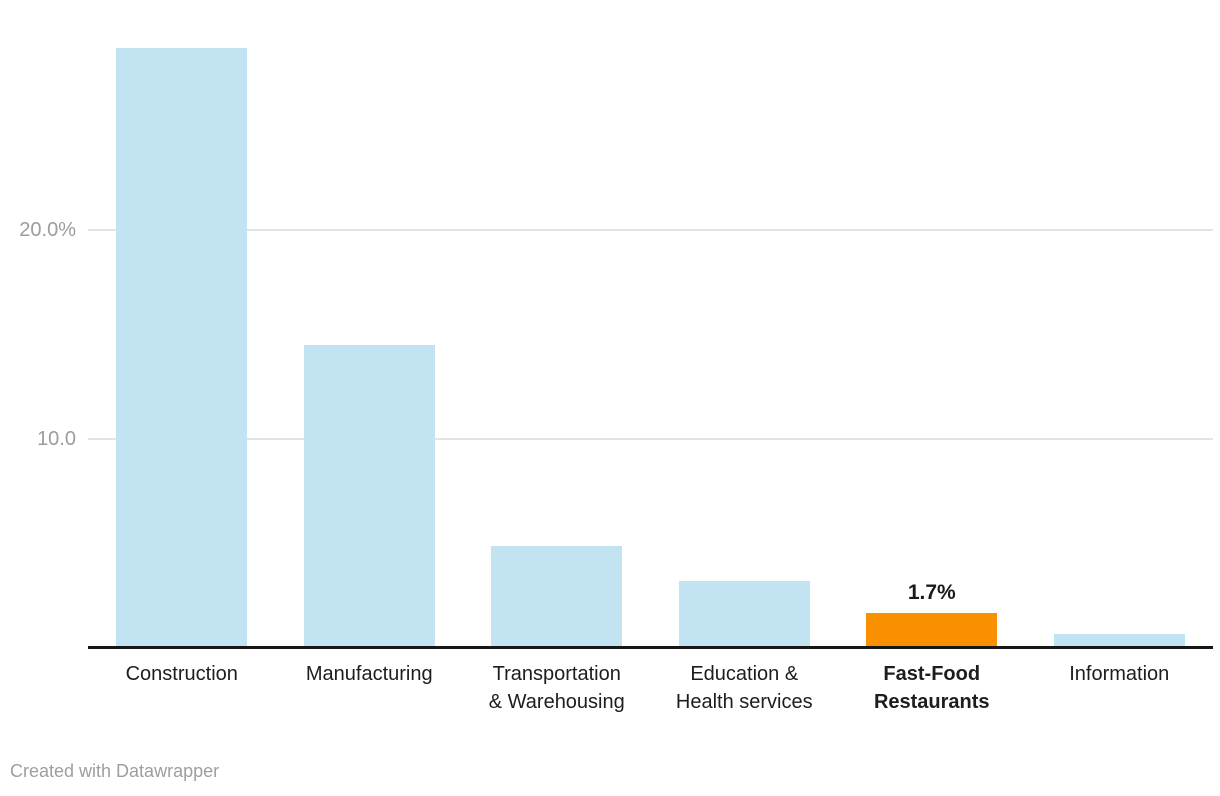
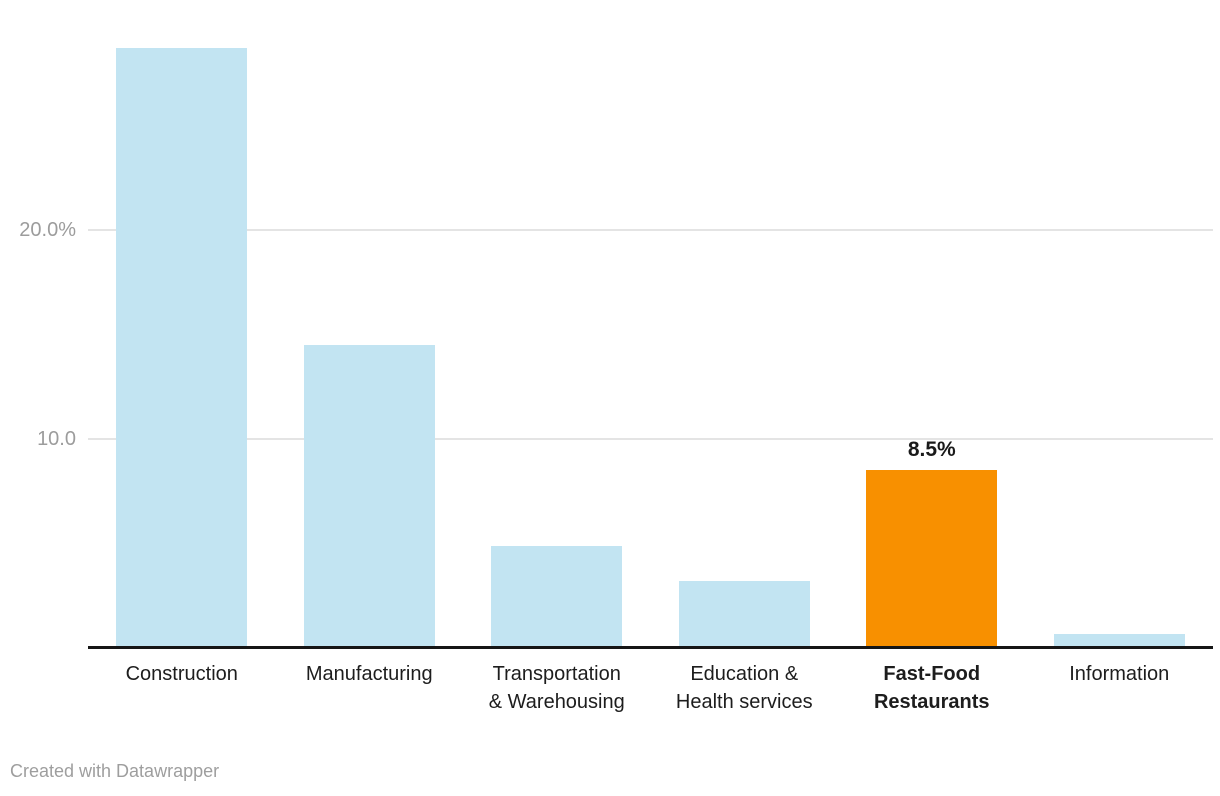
Fast-Food Restaurants: 1.7% -> 8.5%
